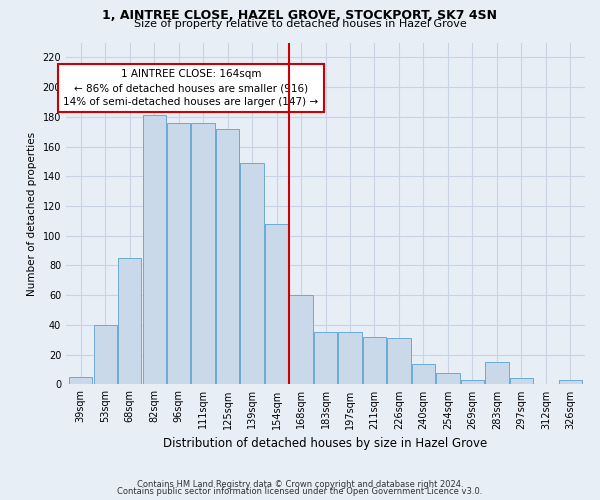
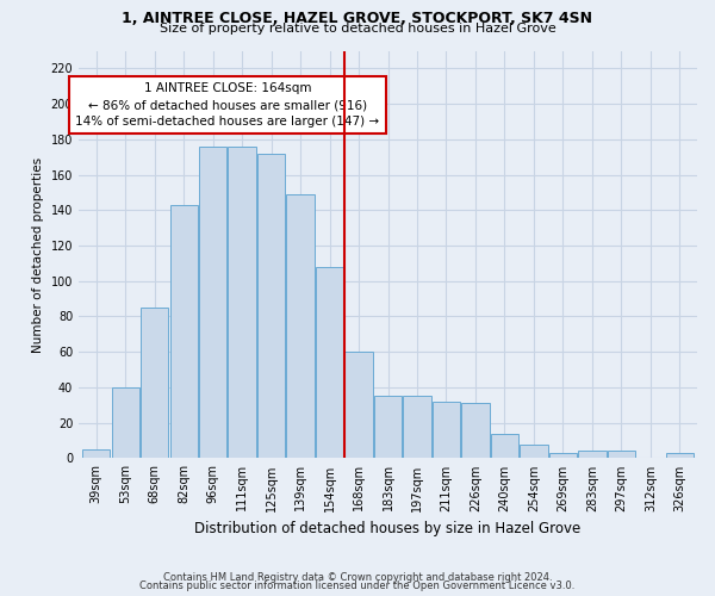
82sqm: 181 -> 143
283sqm: 15 -> 4
